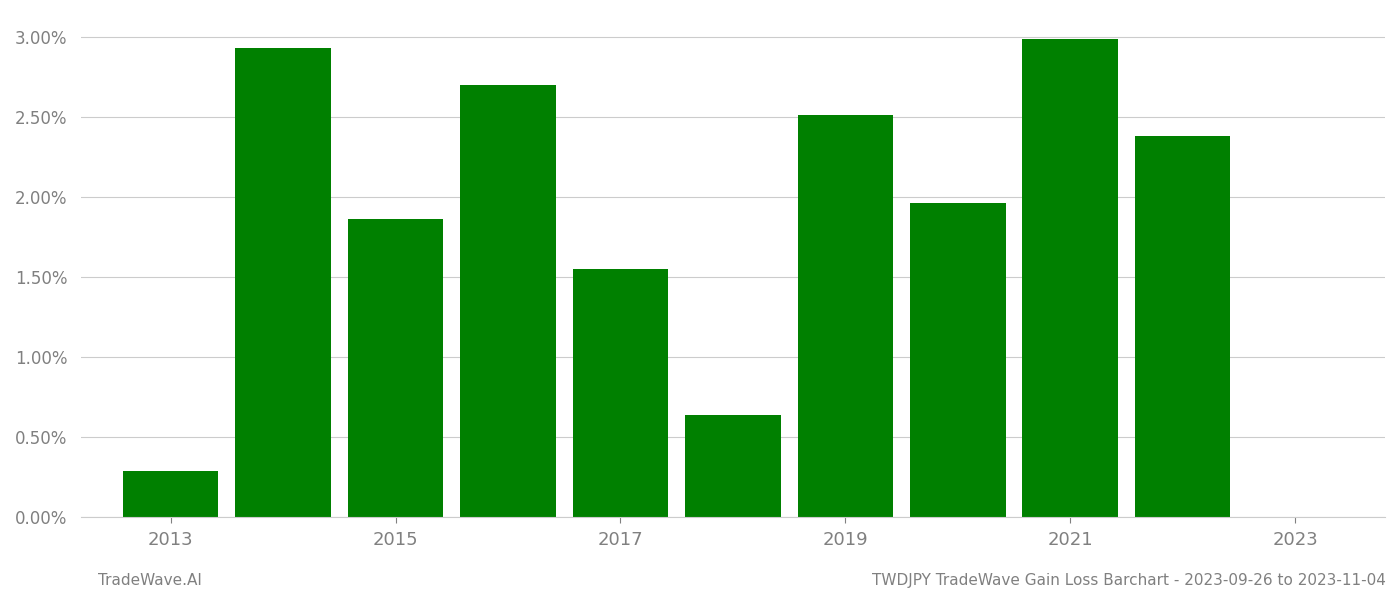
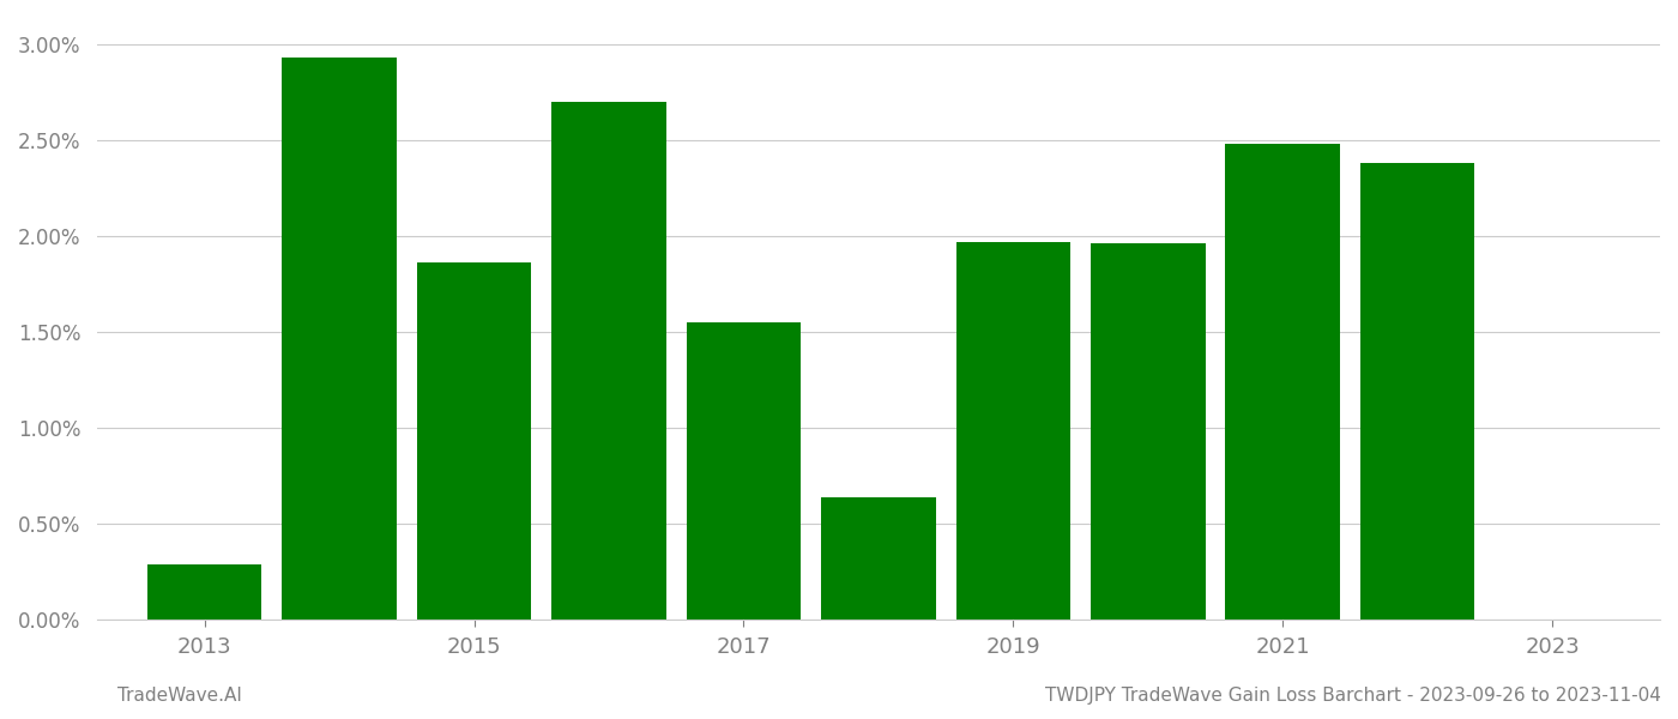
2019: 2.51% -> 1.97%
2021: 2.99% -> 2.48%
